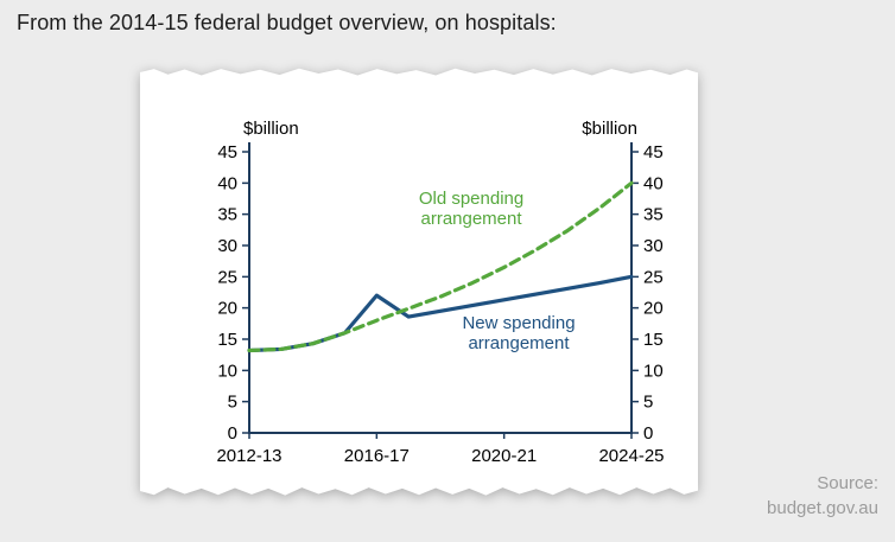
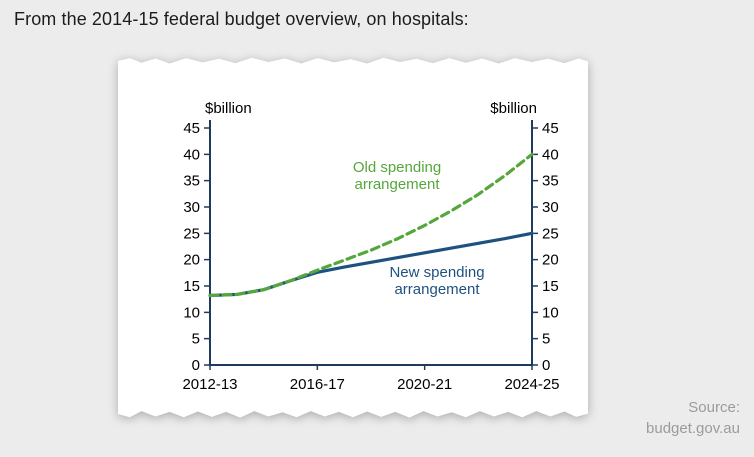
New spending arrangement/2016-17: 22 -> 18
